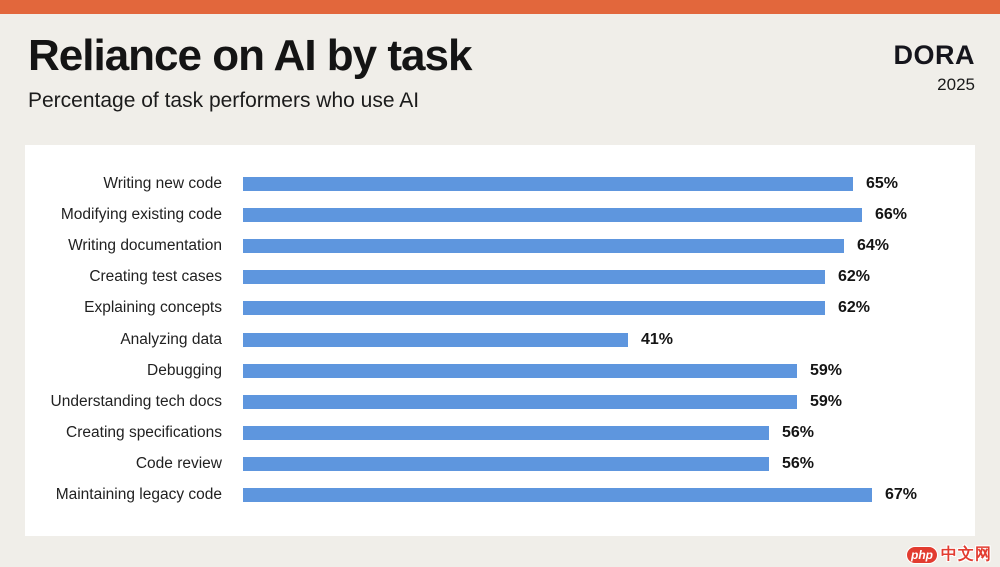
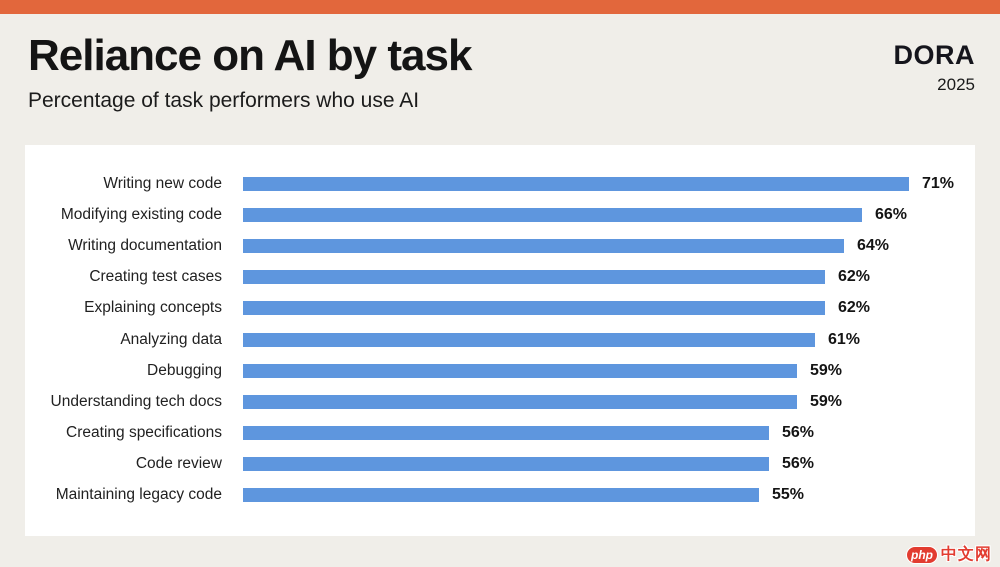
Writing new code: 65% -> 71%
Analyzing data: 41% -> 61%
Maintaining legacy code: 67% -> 55%
